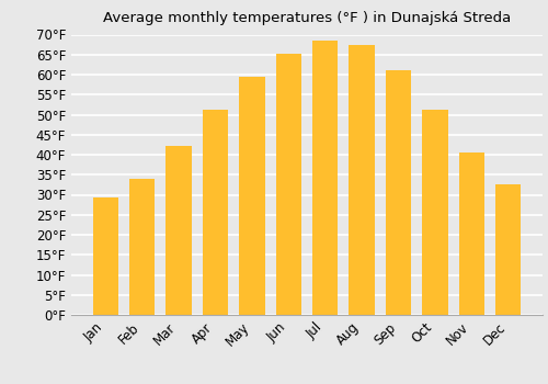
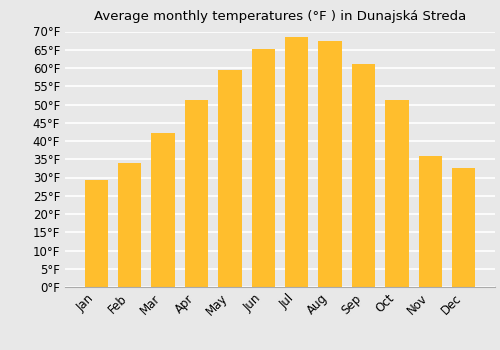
Nov: 40.6°F -> 36.0°F
